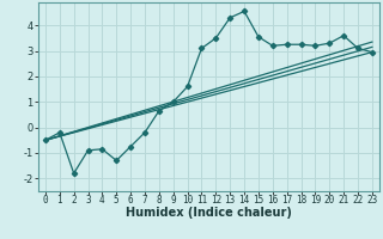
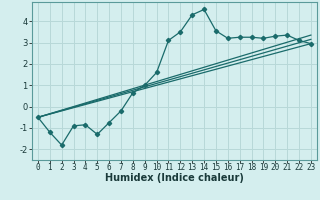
1: -0.20 -> -1.20
21: 3.60 -> 3.35
